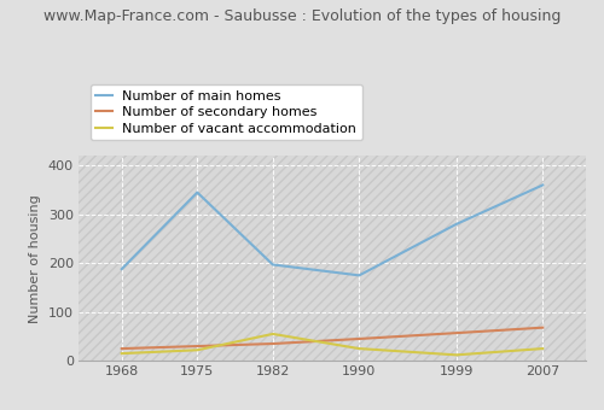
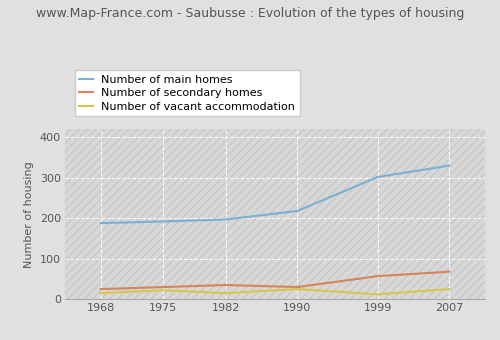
Number of main homes/1975: 345 -> 192
Number of vacant accommodation/1982: 55 -> 15
Number of main homes/1990: 175 -> 218
Number of secondary homes/1990: 45 -> 30
Number of main homes/1999: 280 -> 302
Number of main homes/2007: 360 -> 330
